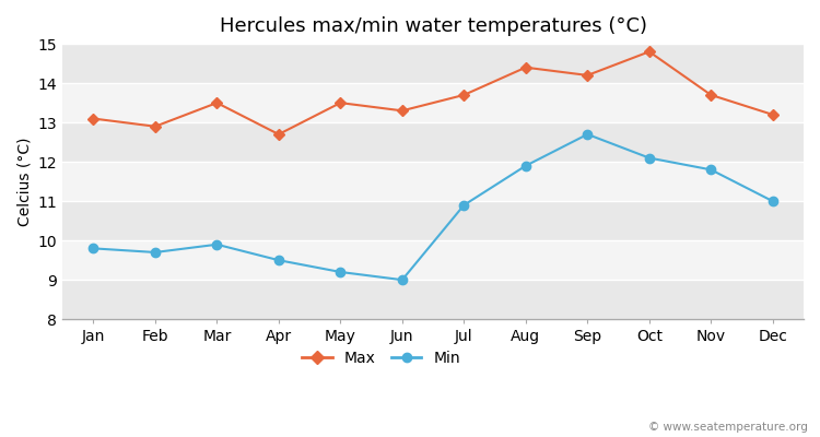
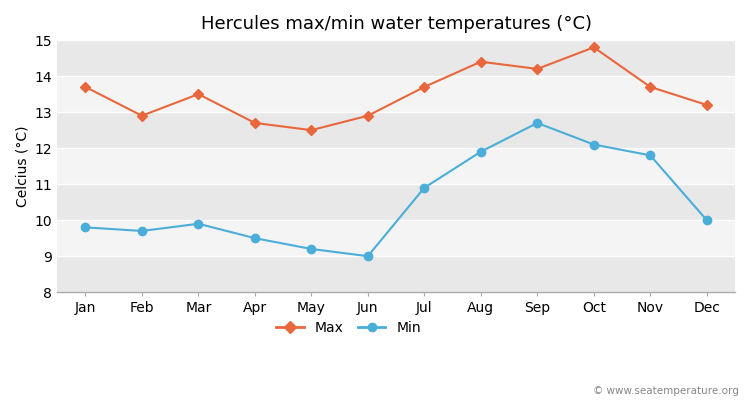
Max/Jan: 13.1 -> 13.7
Max/May: 13.5 -> 12.5
Max/Jun: 13.3 -> 12.9
Min/Dec: 11.0 -> 10.0
